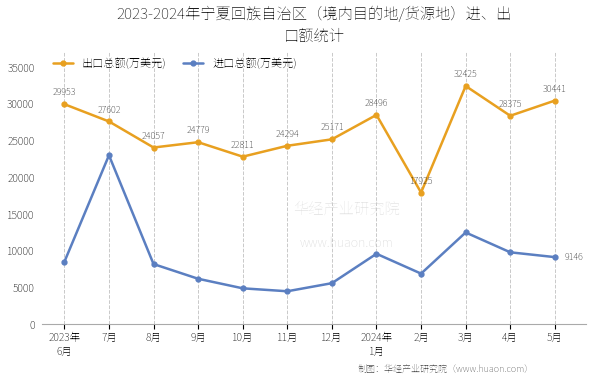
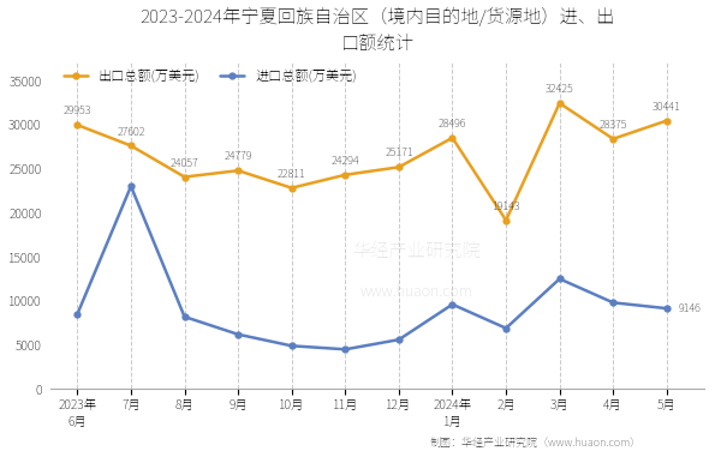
出口总额(万美元)/2月: 17925 -> 19143
